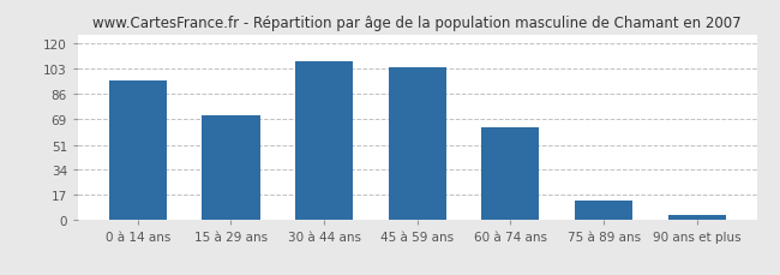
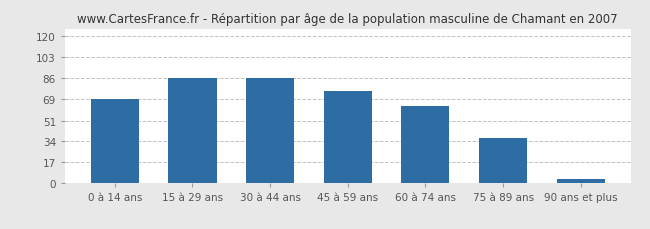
0 à 14 ans: 95 -> 69
15 à 29 ans: 71 -> 86
30 à 44 ans: 108 -> 86
45 à 59 ans: 104 -> 75
75 à 89 ans: 13 -> 37
